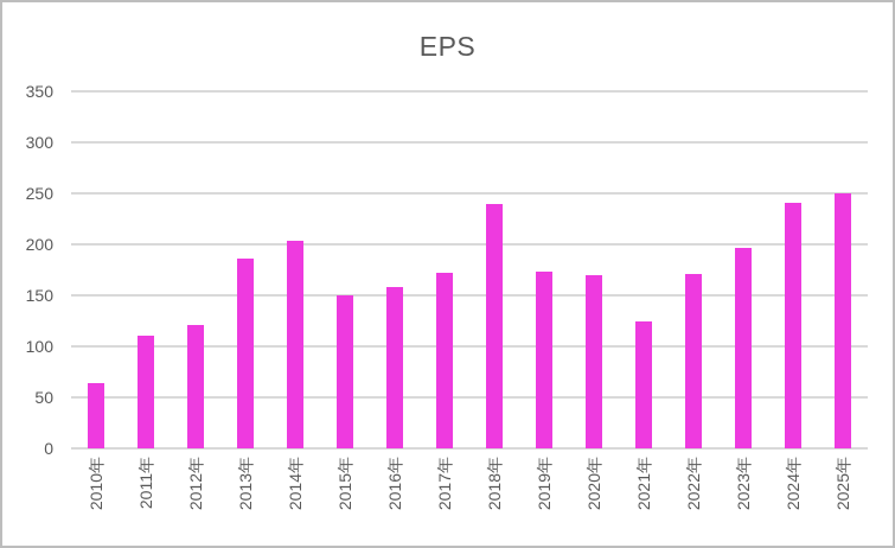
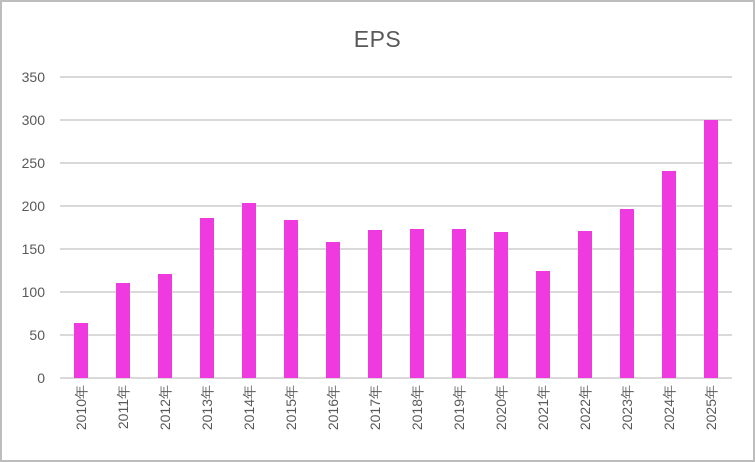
2015年: 150 -> 180
2018年: 240 -> 170
2025年: 250 -> 300
